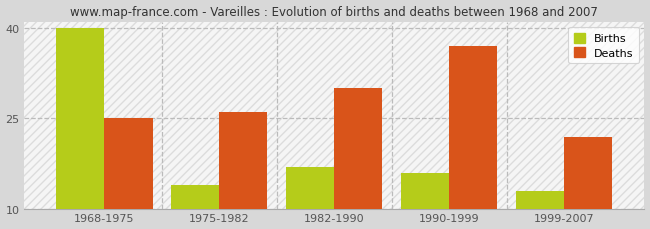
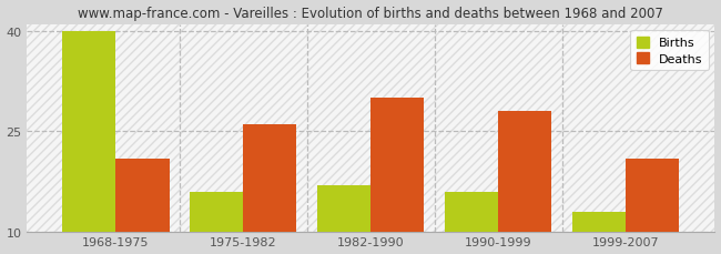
Deaths/1968-1975: 25 -> 21
Births/1975-1982: 14 -> 16
Deaths/1990-1999: 37 -> 28
Deaths/1999-2007: 22 -> 21
